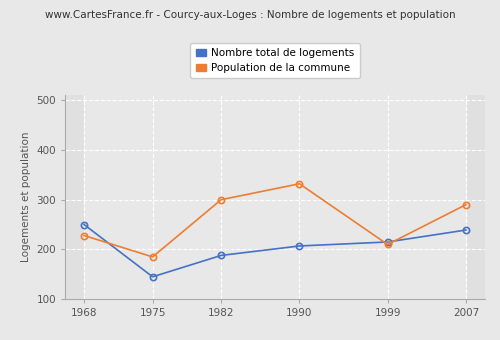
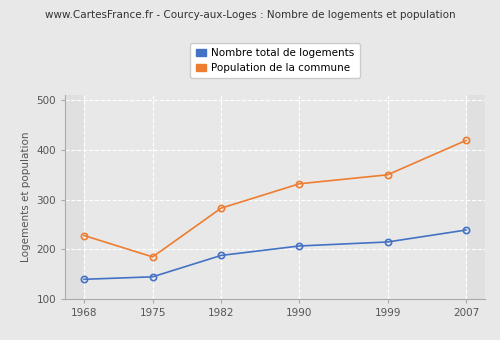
Nombre total de logements/1968: 250 -> 140
Population de la commune/1982: 300 -> 283
Population de la commune/1999: 210 -> 350
Population de la commune/2007: 290 -> 419
